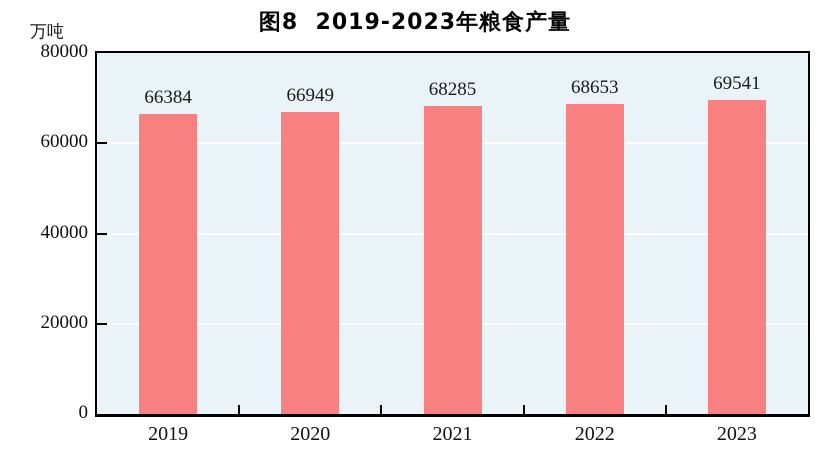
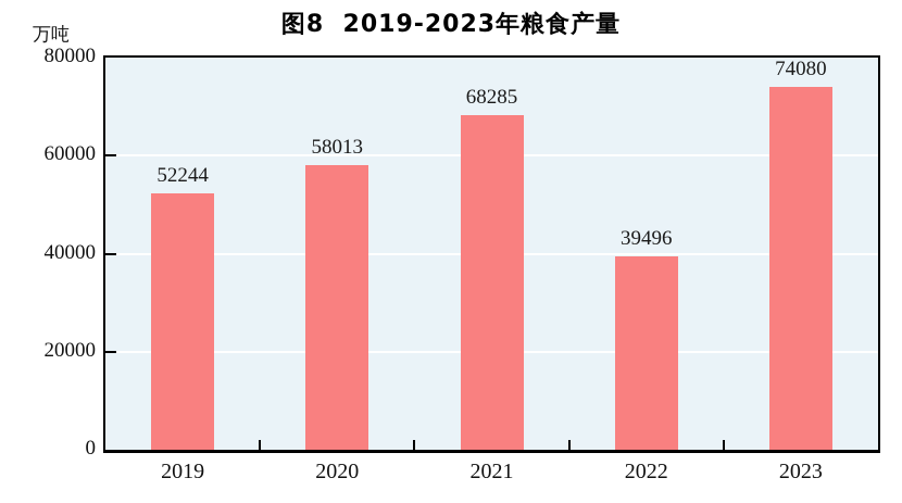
2019: 66384 -> 52244
2020: 66949 -> 58013
2022: 68653 -> 39496
2023: 69541 -> 74080
